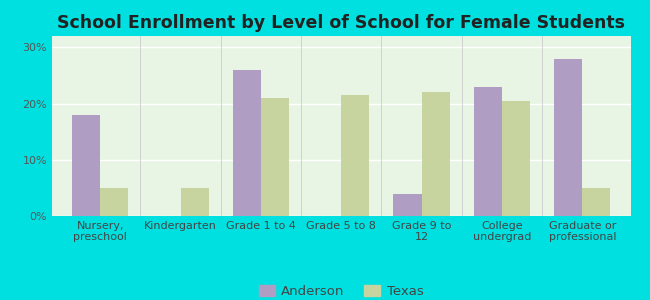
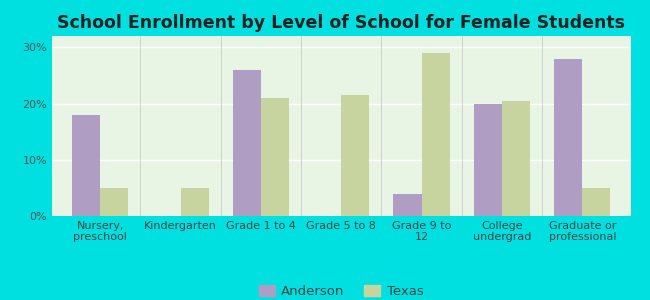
Texas/Grade 9 to 12: 22.0% -> 29.0%
Anderson/College undergrad: 23% -> 20%
